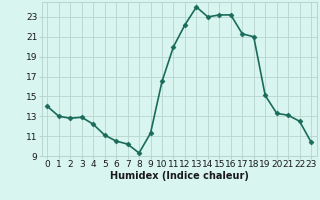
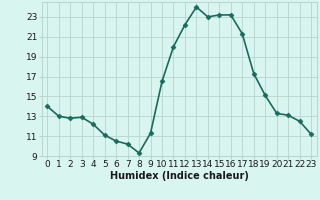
18: 21.0 -> 17.3
23: 10.4 -> 11.2
